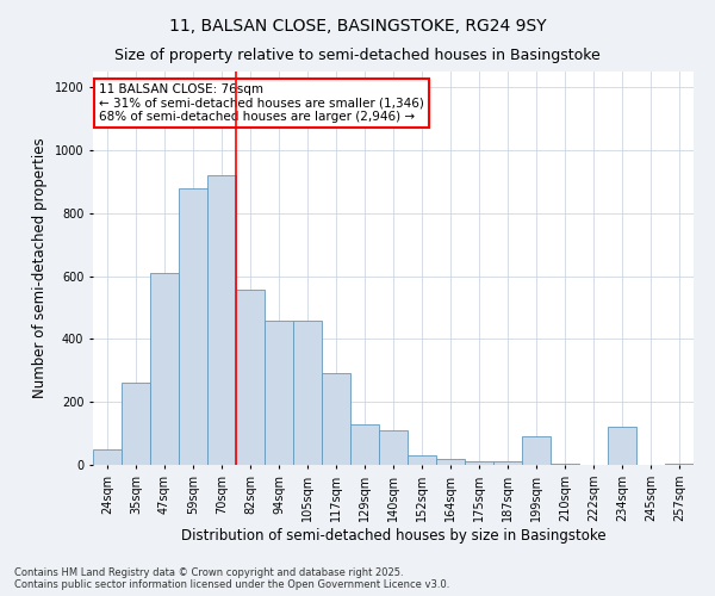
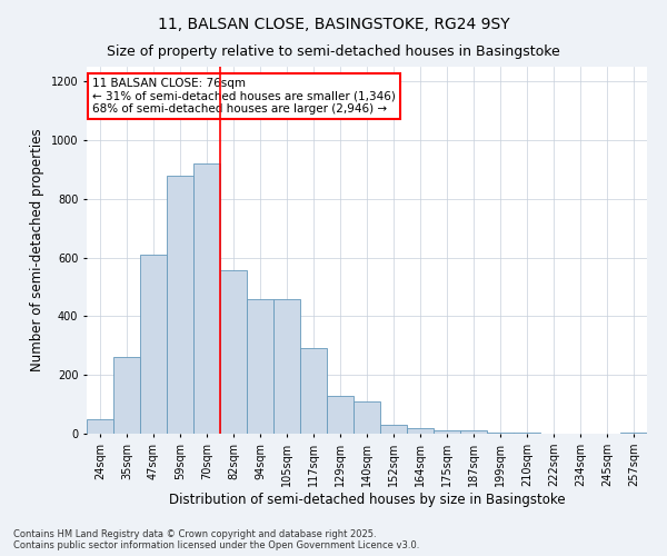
199sqm: 90 -> 5
234sqm: 120 -> 1
